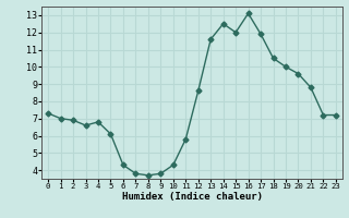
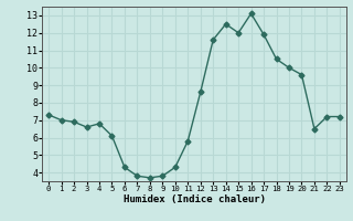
21: 8.8 -> 6.5
